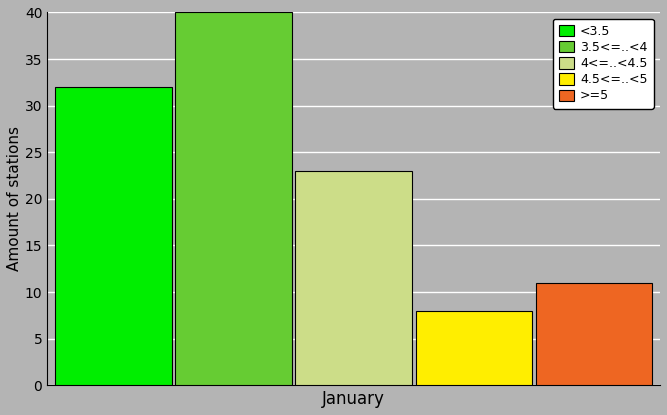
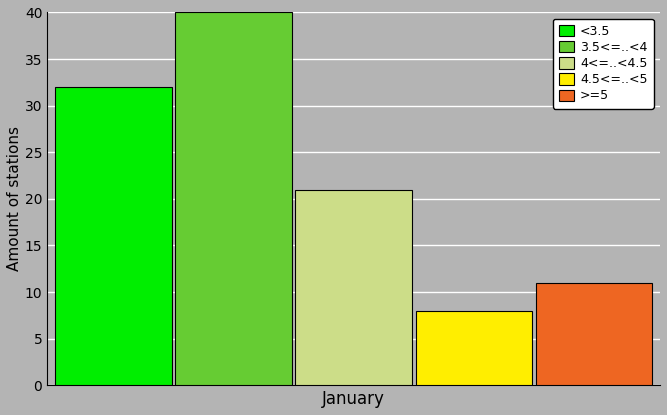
January: 23 -> 21
